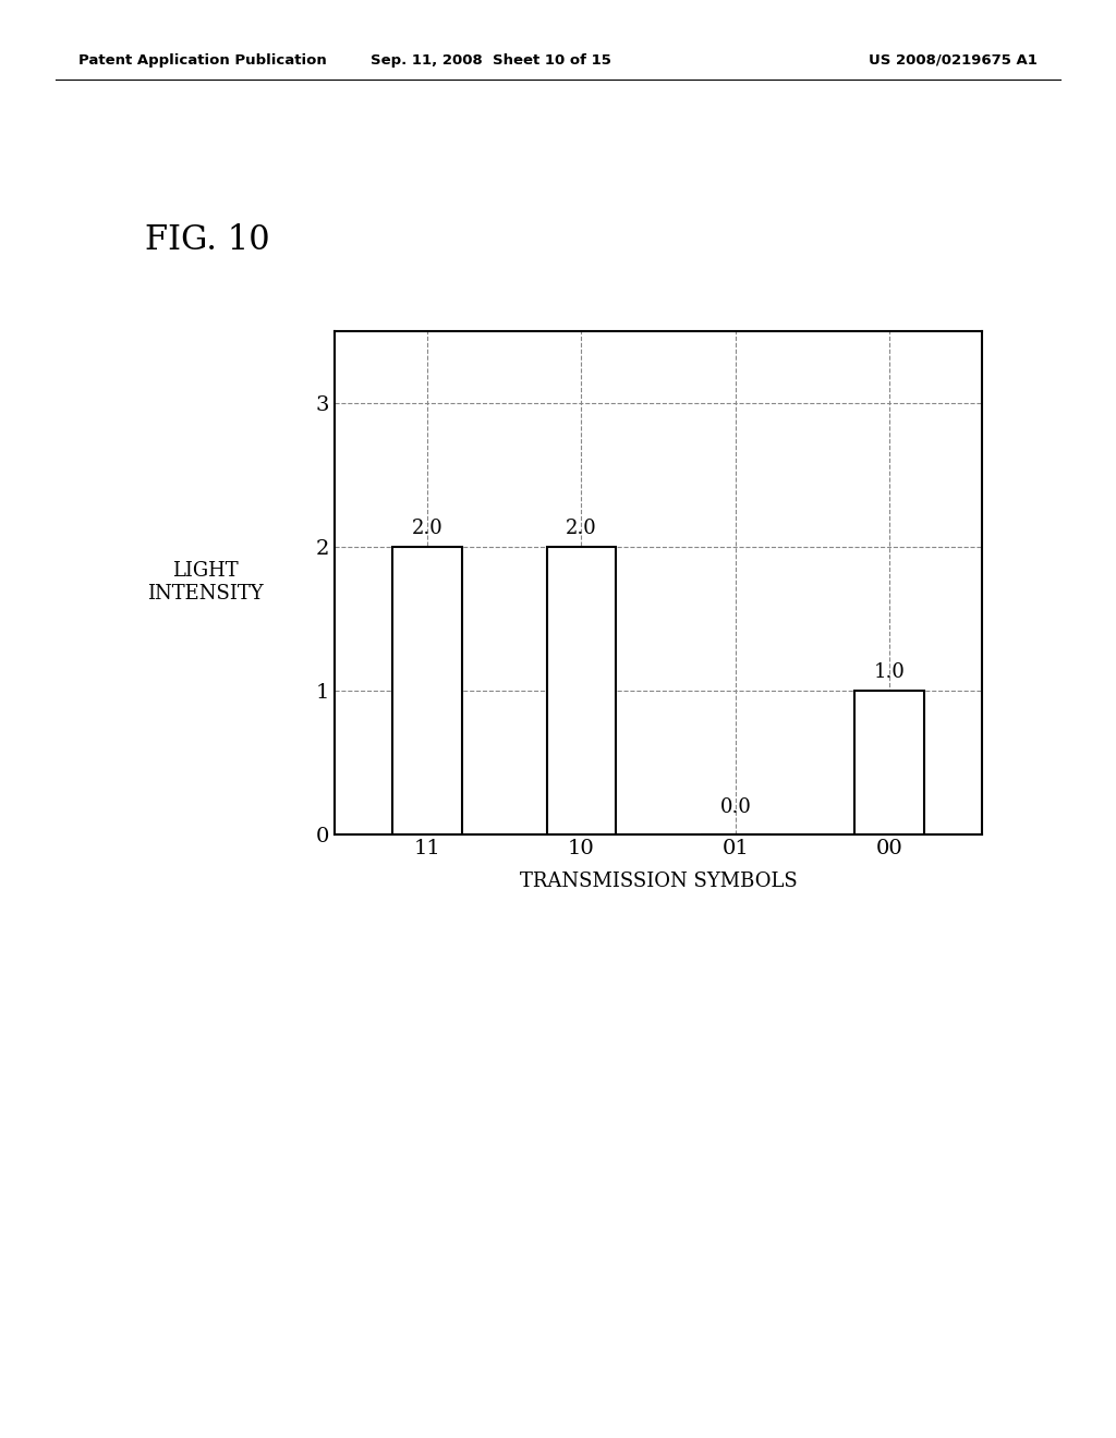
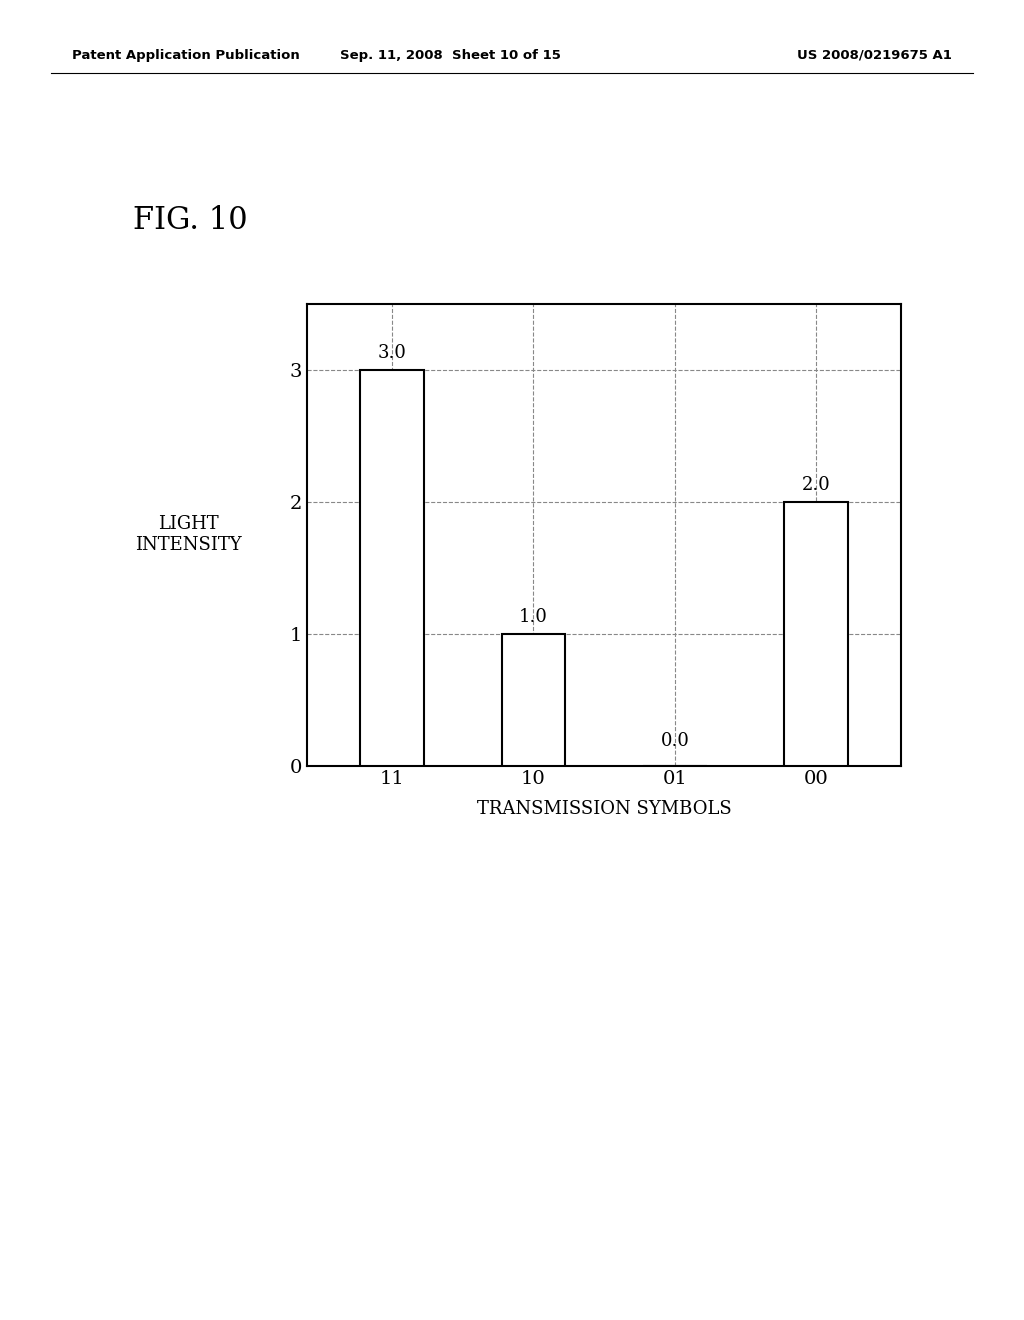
11: 2.0 -> 3.0
10: 2.0 -> 1.0
00: 1.0 -> 2.0
